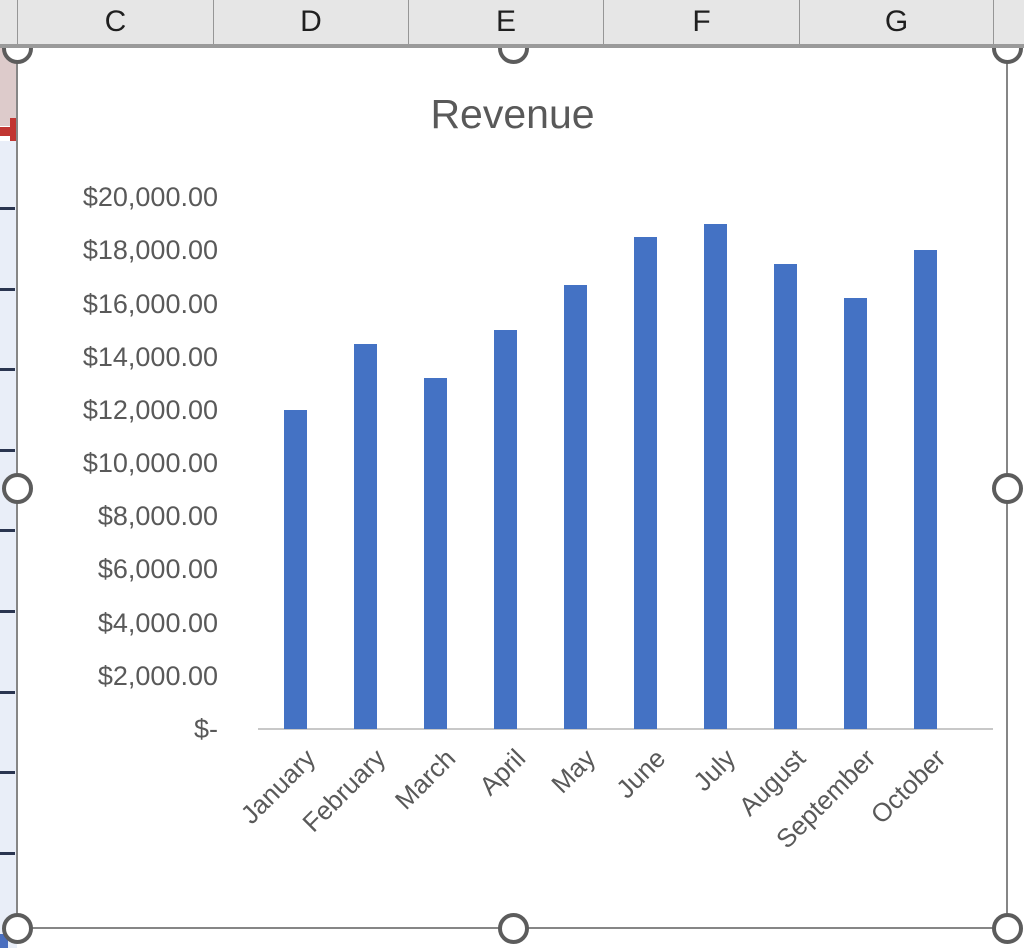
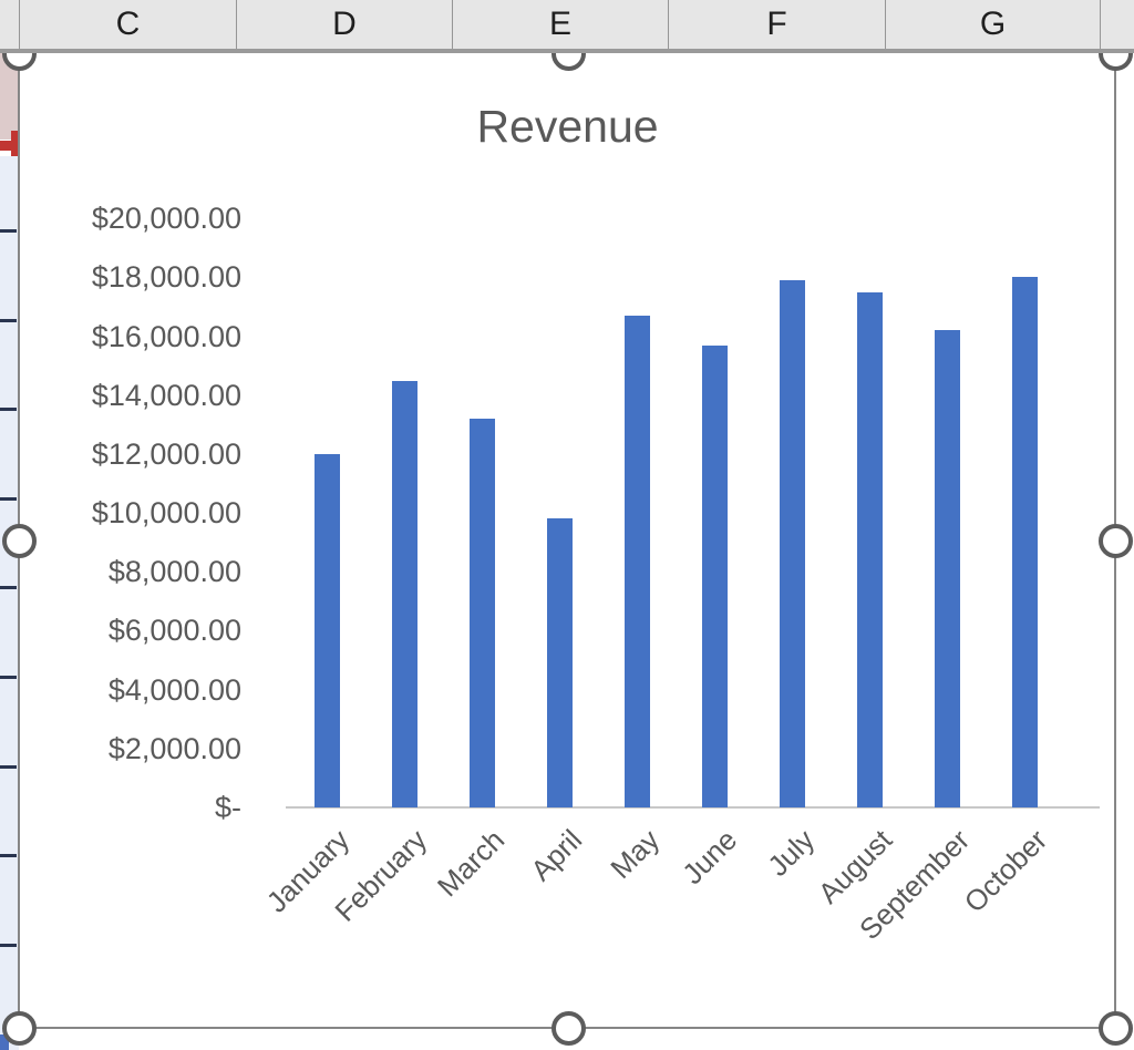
April: $15000 -> $9800
June: $18500 -> $15700
July: $19000 -> $17900
